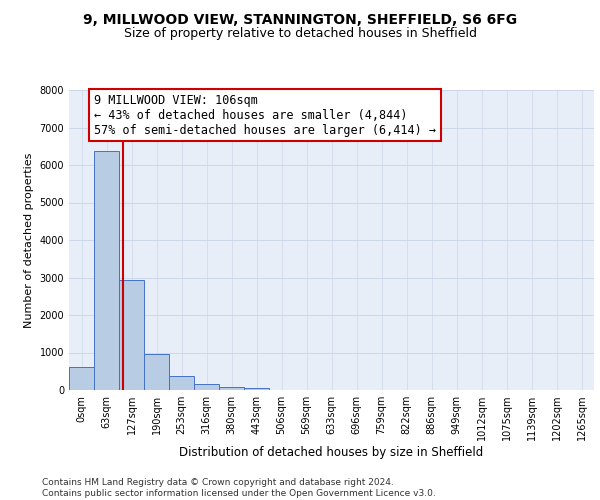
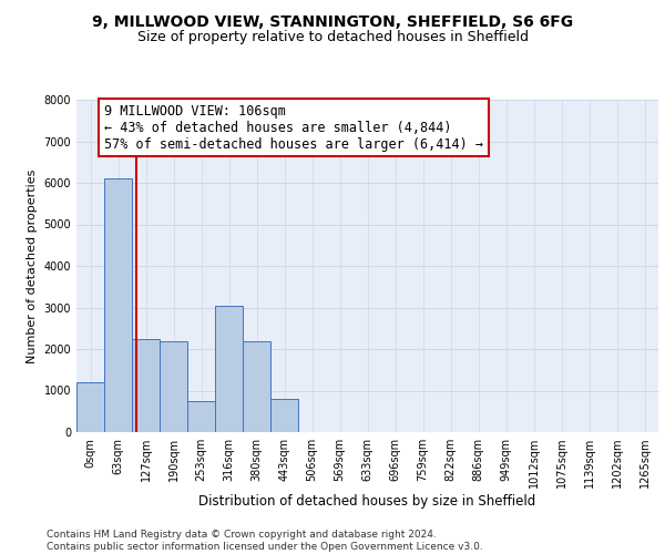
0sqm: 620 -> 1200
63sqm: 6380 -> 6100
127sqm: 2930 -> 2250
190sqm: 960 -> 2200
253sqm: 370 -> 750
316sqm: 160 -> 3050
380sqm: 80 -> 2200
443sqm: 60 -> 800
